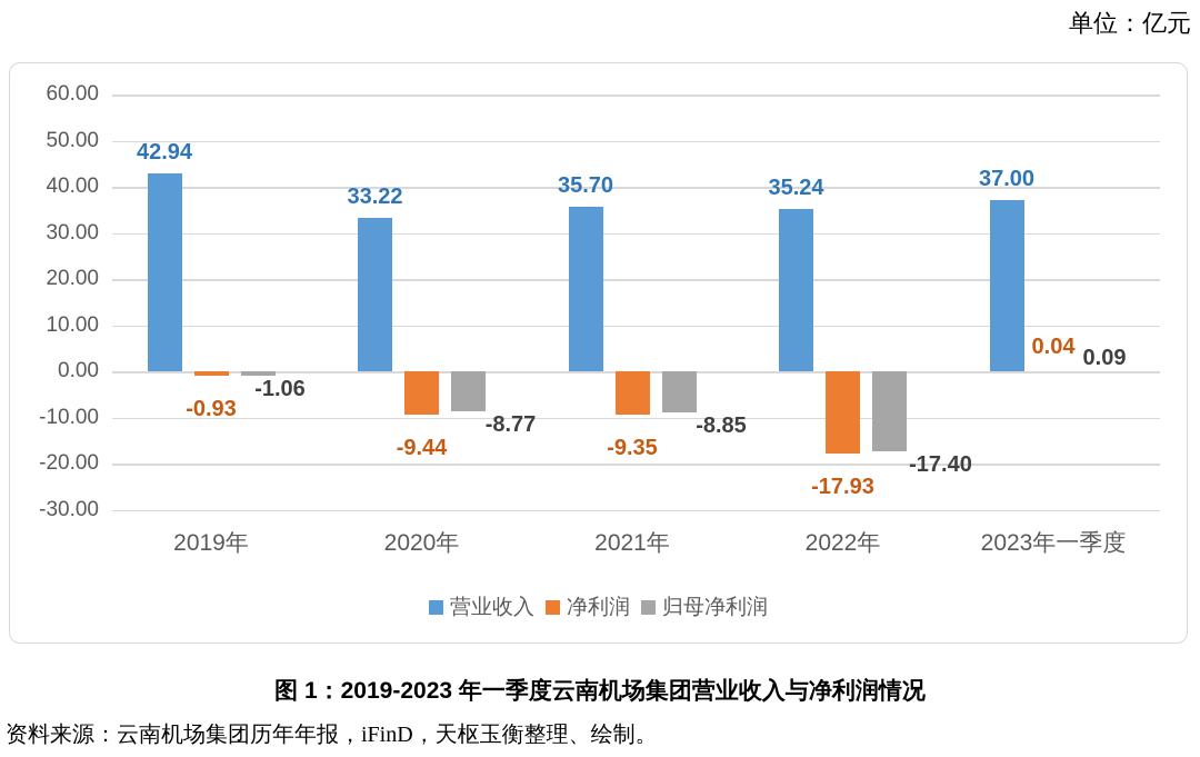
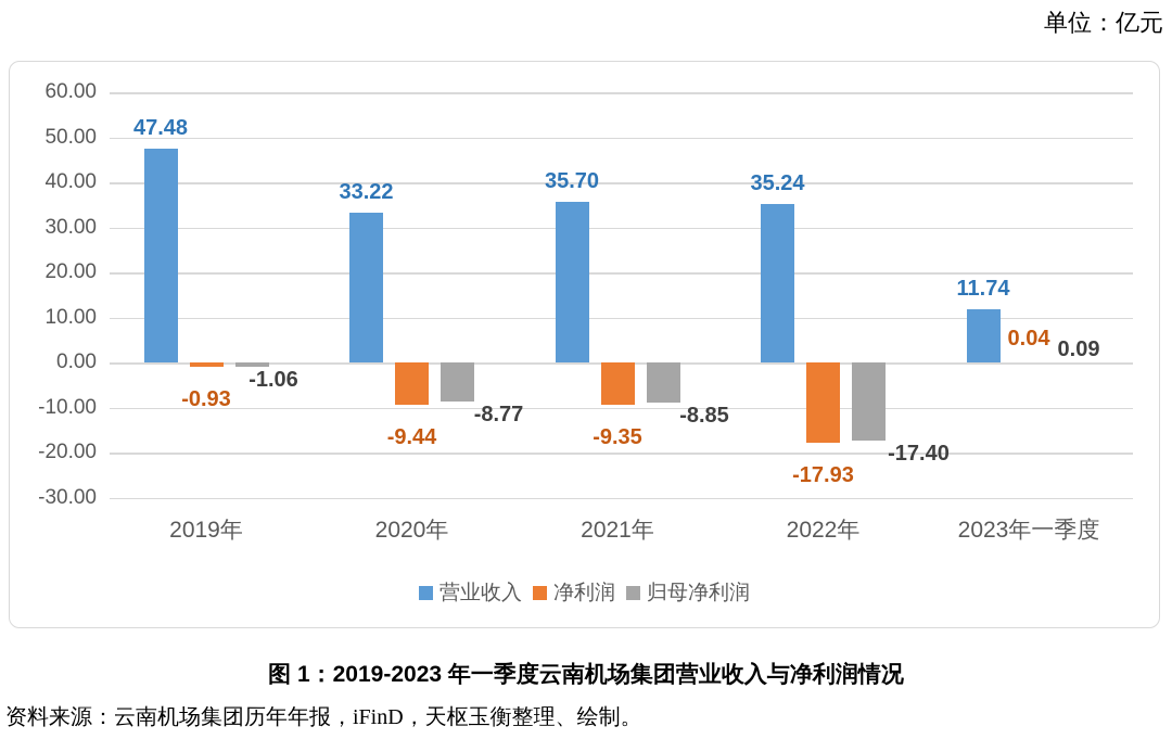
营业收入/2019年: 42.94 -> 47.48
营业收入/2023年一季度: 37.00 -> 11.74
